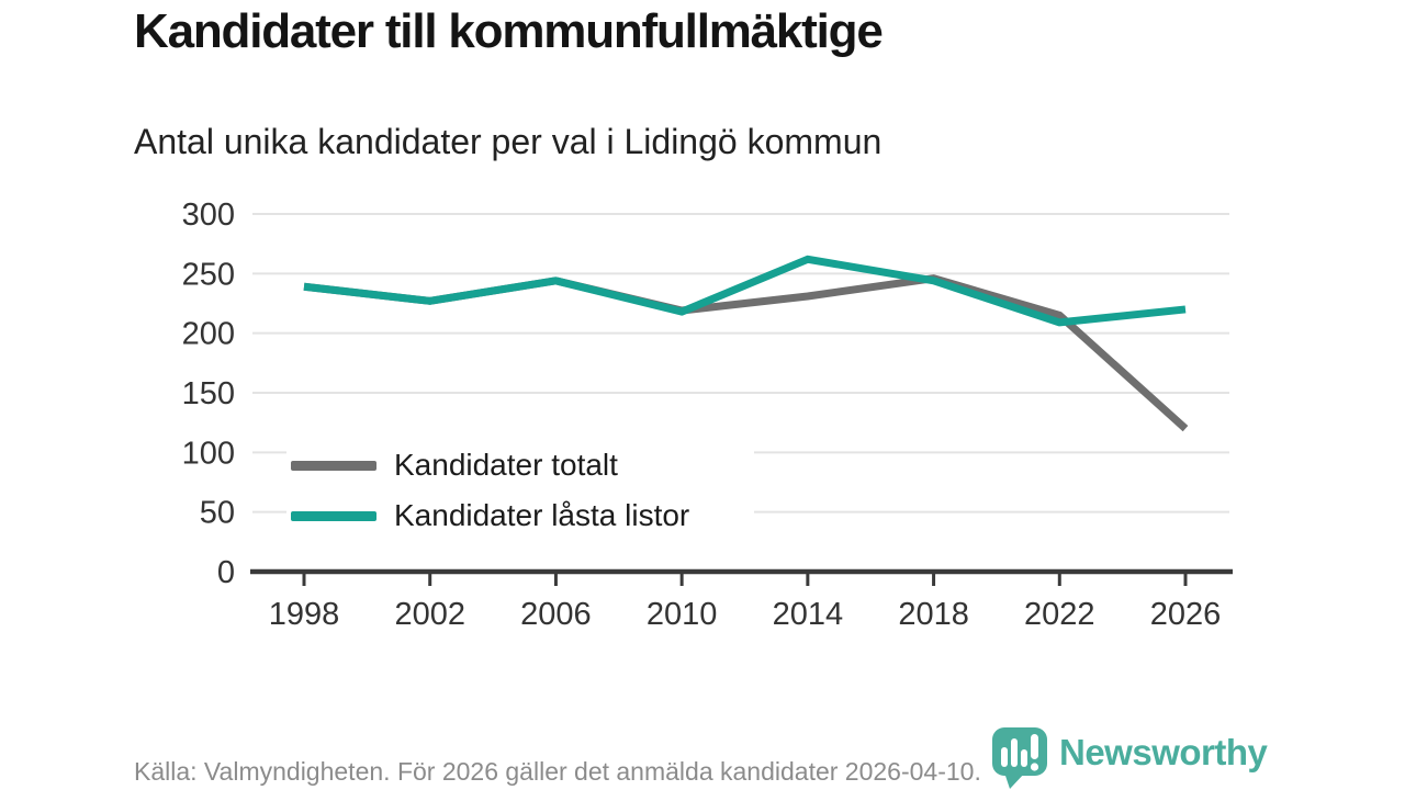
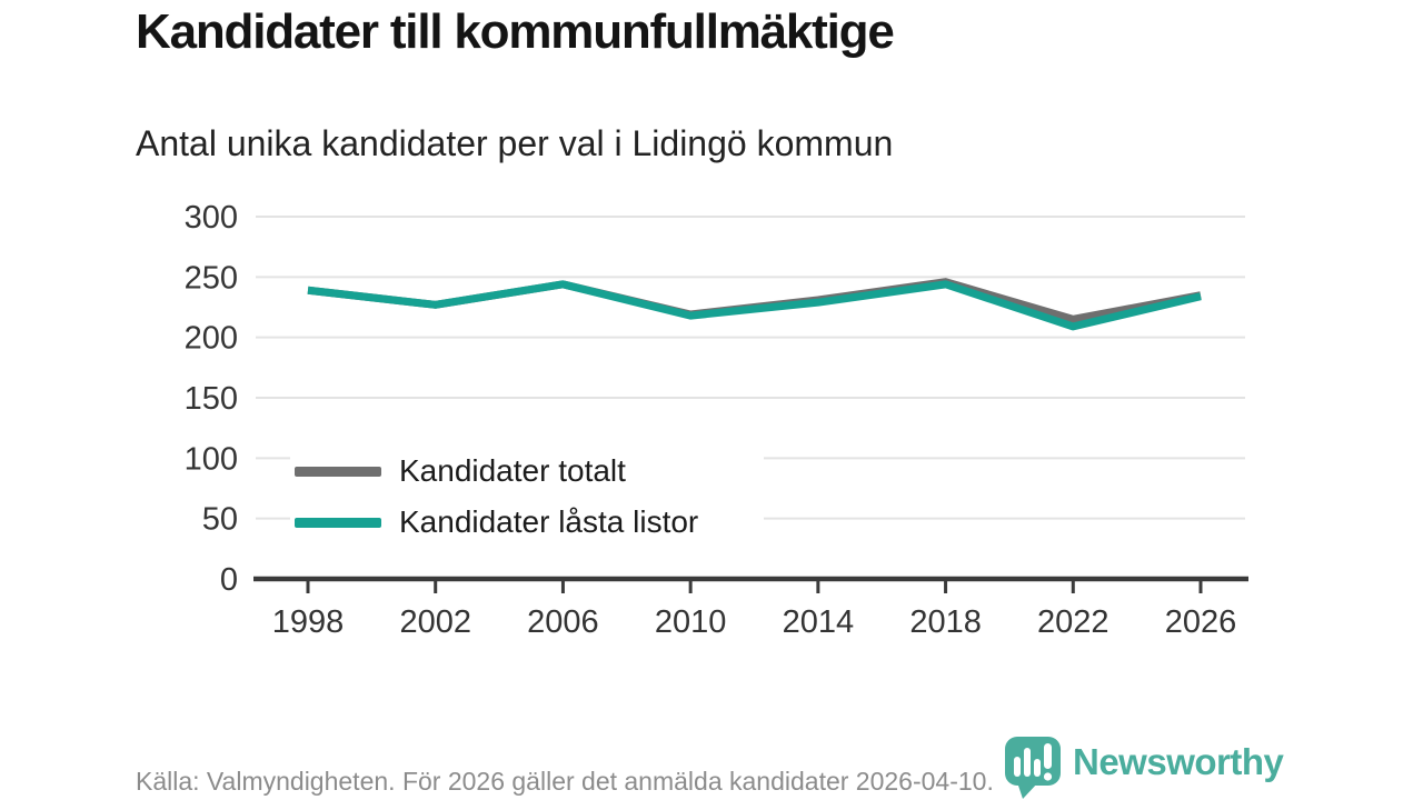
Kandidater låsta listor/2014: 262 -> 229
Kandidater totalt/2026: 120 -> 235
Kandidater låsta listor/2026: 220 -> 234
